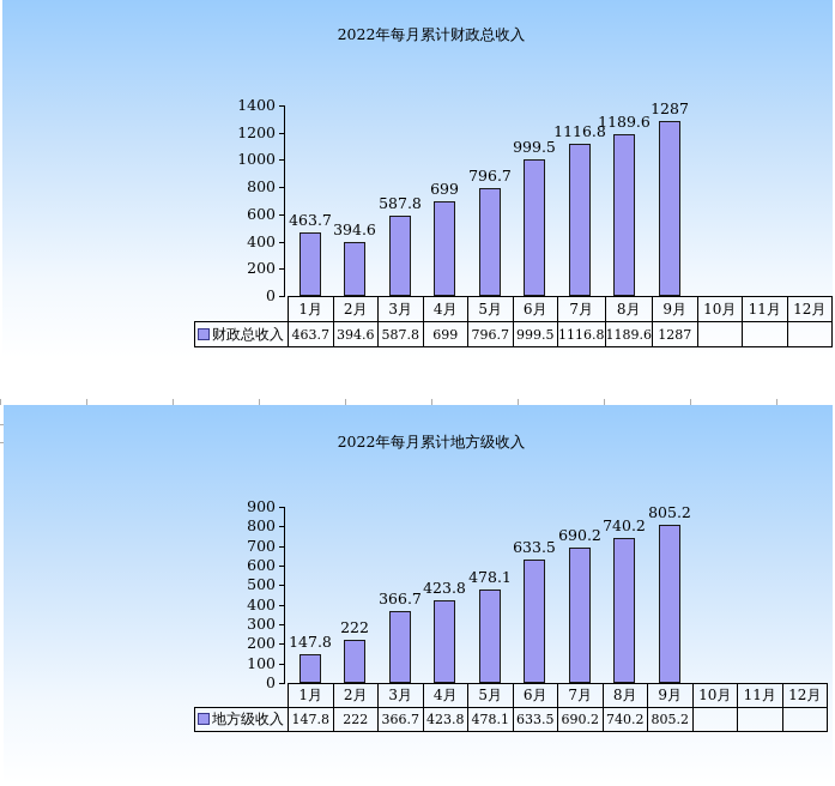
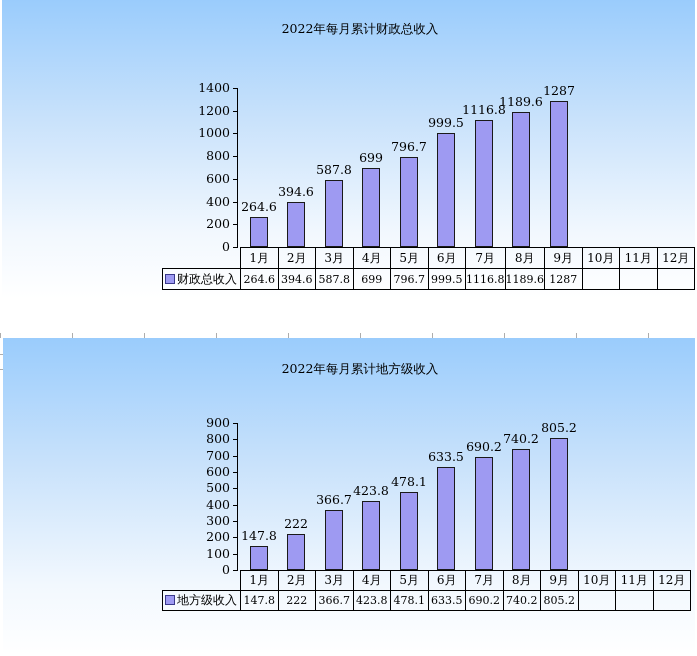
2022年每月累计财政总收入/1月: 463.7 -> 264.6
